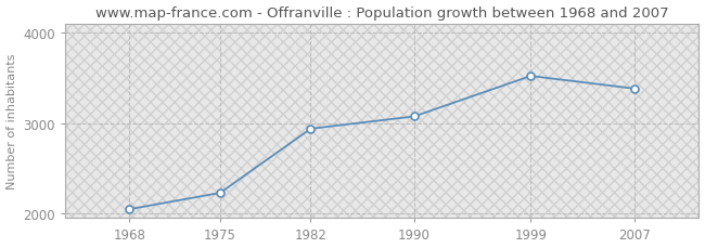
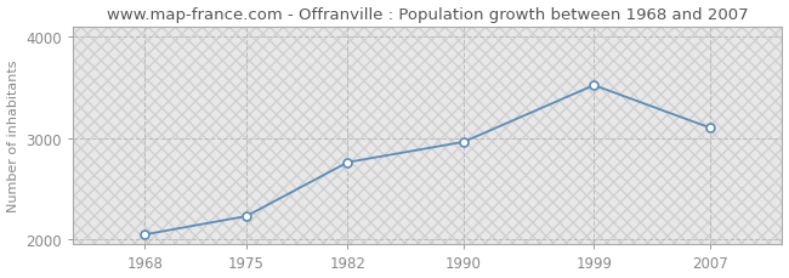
1982: 2940 -> 2760
1990: 3070 -> 2960
2007: 3380 -> 3100
